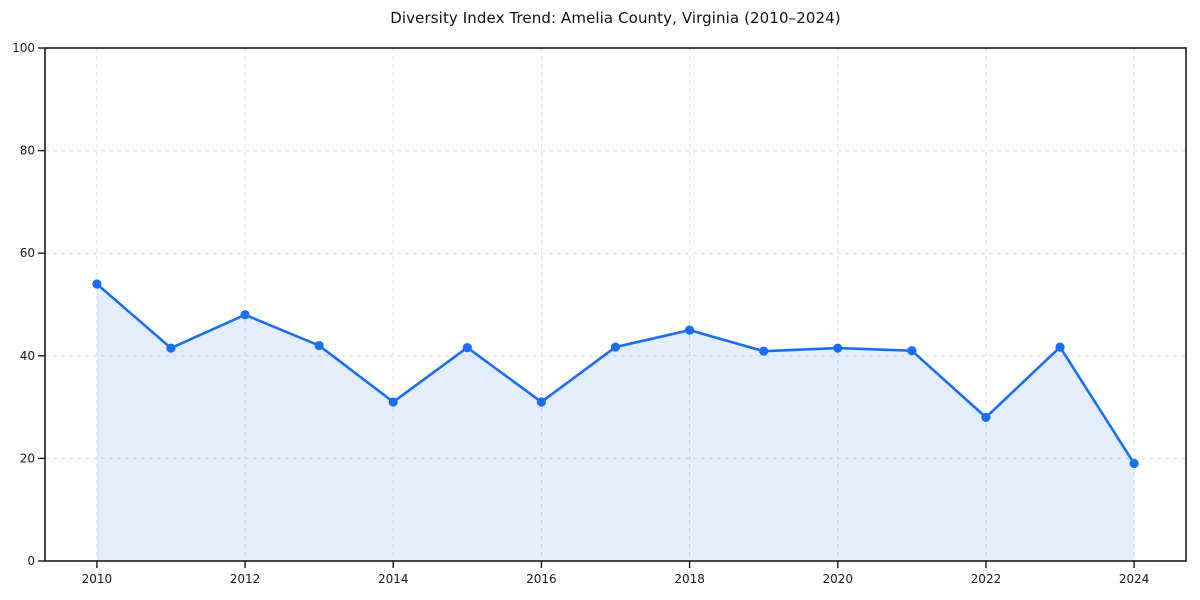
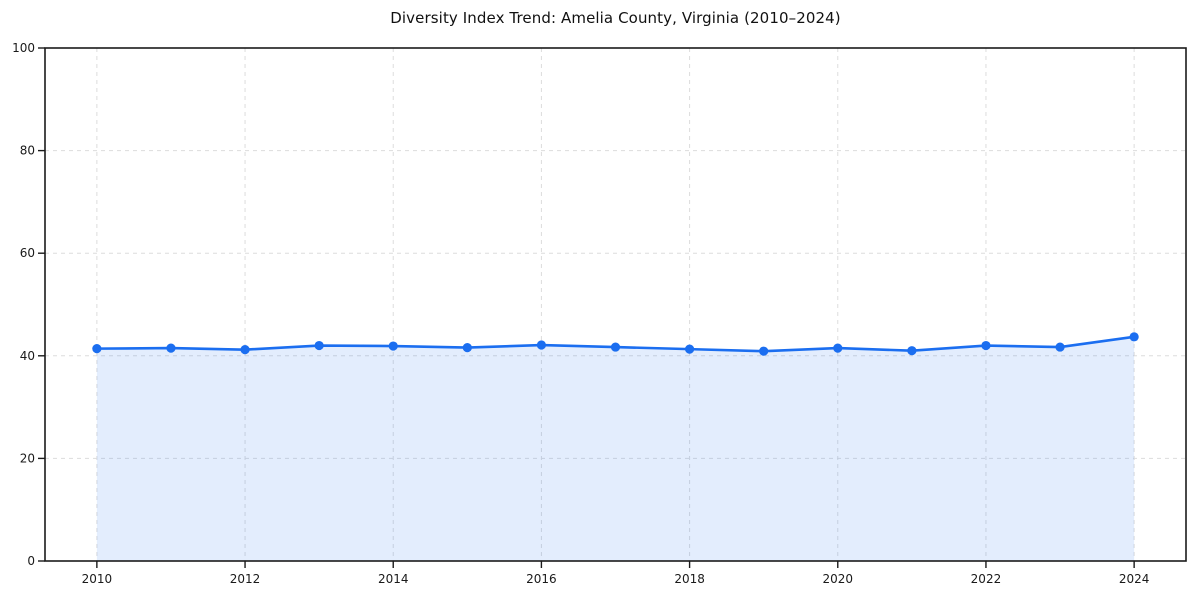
2010: 54 -> 41
2012: 48 -> 41
2014: 31 -> 42
2016: 31 -> 42
2018: 45 -> 41
2022: 28 -> 42
2024: 19 -> 44
